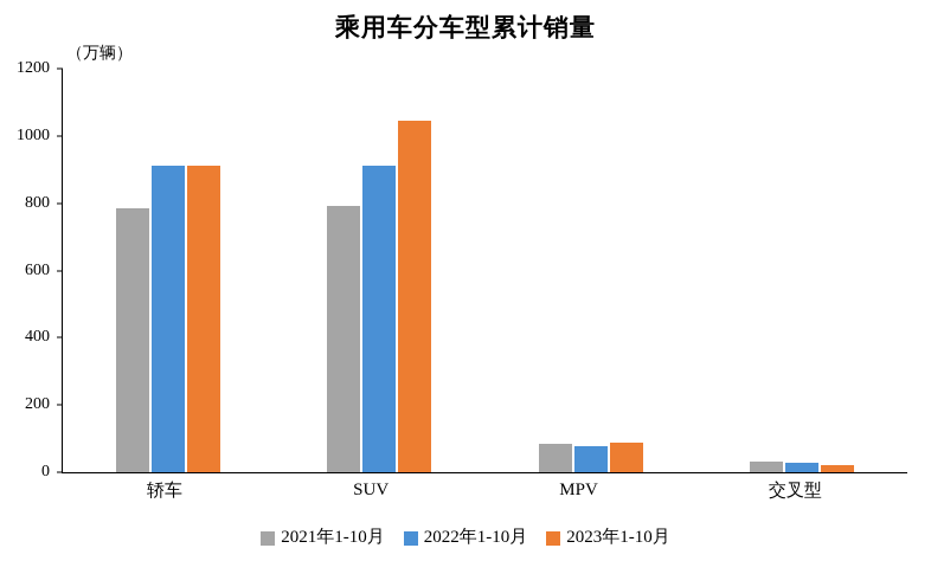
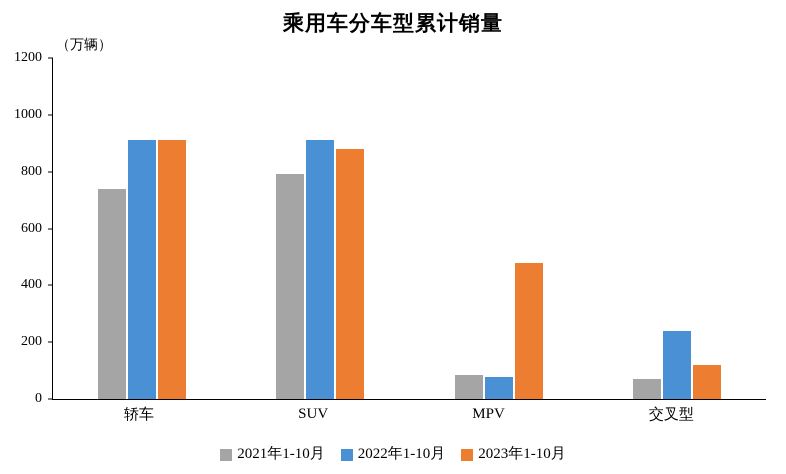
2021年1-10月/轿车: 780 -> 740
2023年1-10月/SUV: 1040 -> 880
2023年1-10月/MPV: 90 -> 480
2021年1-10月/交叉型: 30 -> 70
2022年1-10月/交叉型: 30 -> 240
2023年1-10月/交叉型: 20 -> 120
